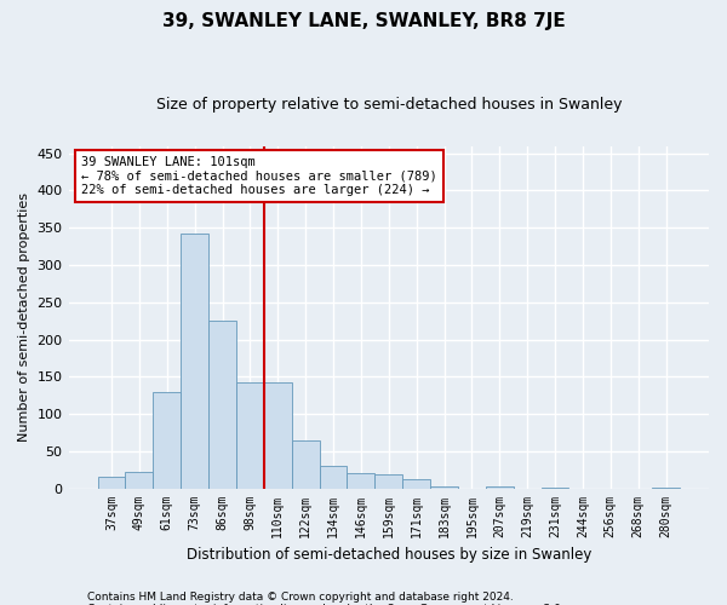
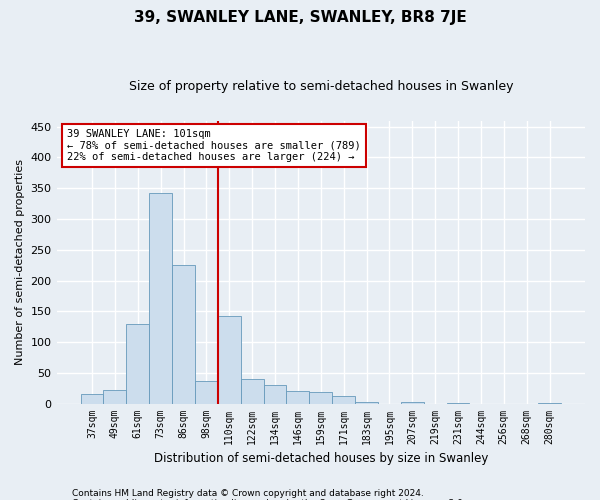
98sqm: 143 -> 36
122sqm: 65 -> 40
